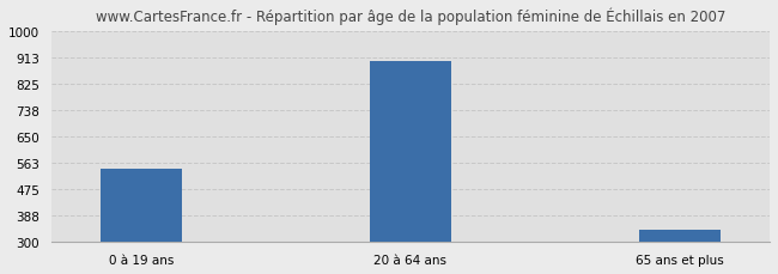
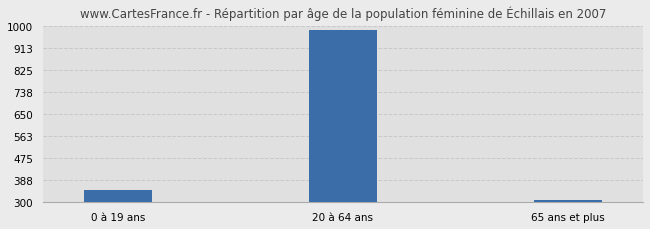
0 à 19 ans: 545 -> 350
20 à 64 ans: 900 -> 984
65 ans et plus: 340 -> 311
